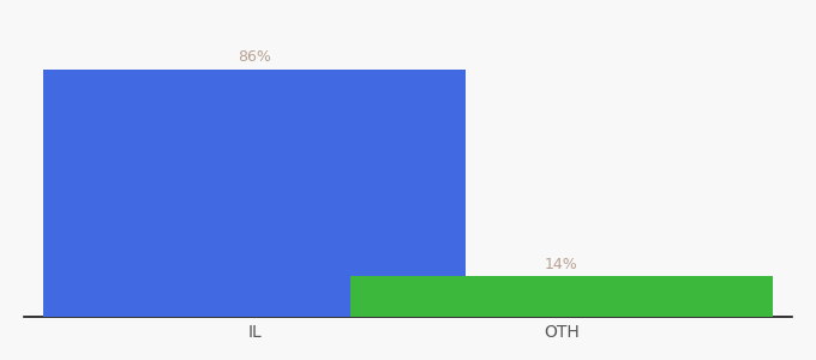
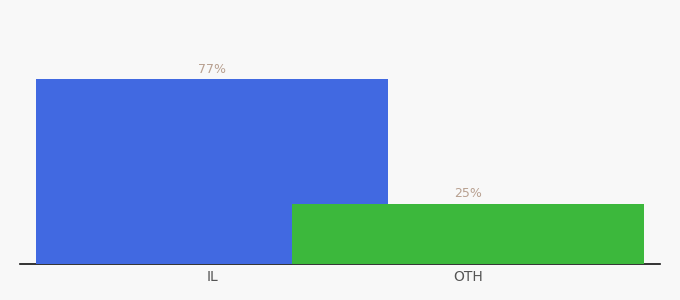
IL: 86% -> 77%
OTH: 14% -> 25%
